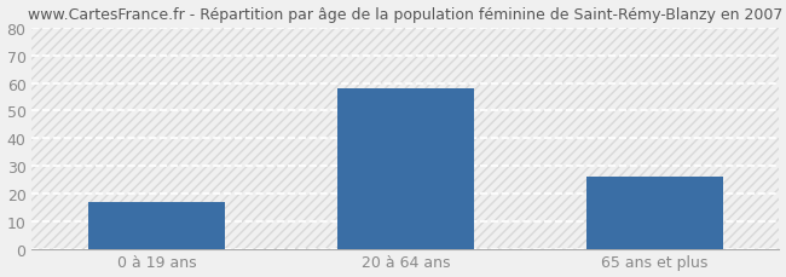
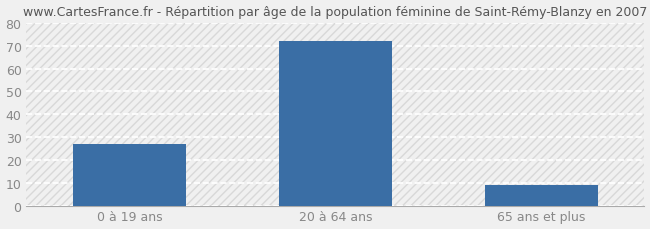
0 à 19 ans: 17 -> 27
20 à 64 ans: 58 -> 72
65 ans et plus: 26 -> 9
